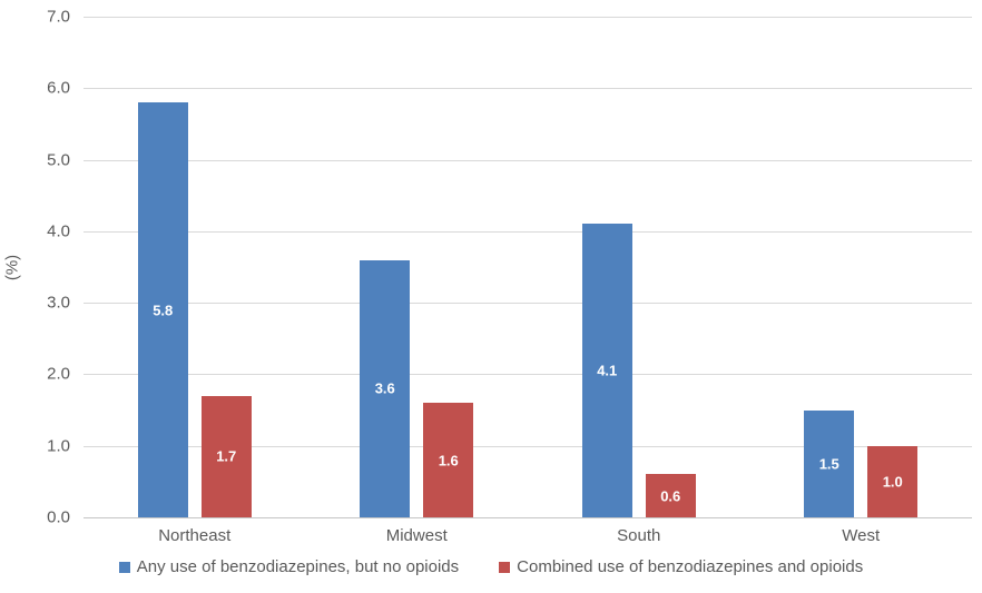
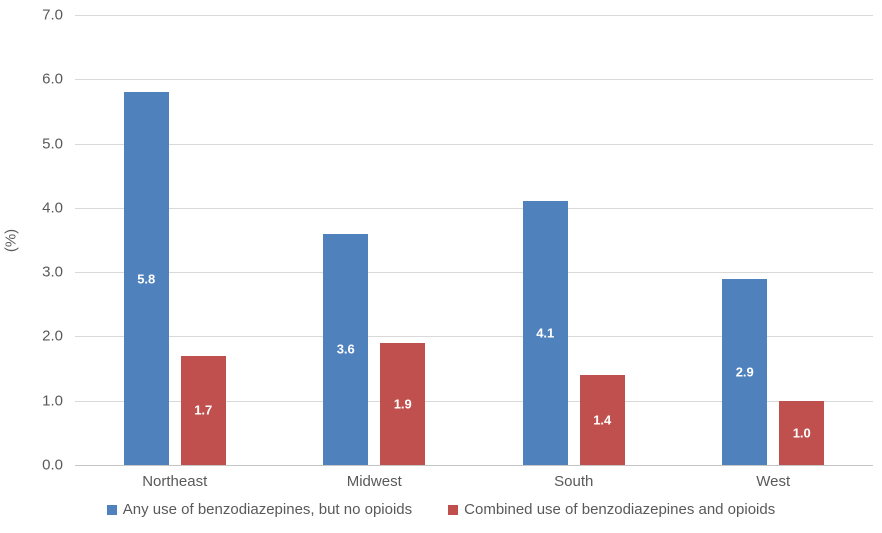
Combined use of benzodiazepines and opioids/Midwest: 1.6 -> 1.9
Combined use of benzodiazepines and opioids/South: 0.6 -> 1.4
Any use of benzodiazepines, but no opioids/West: 1.5 -> 2.9
